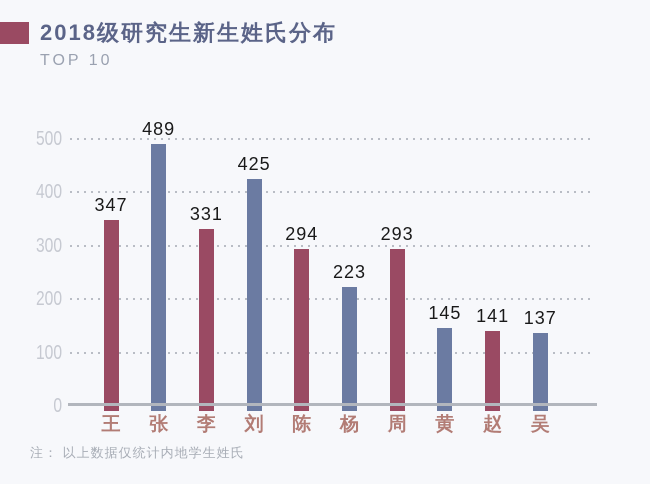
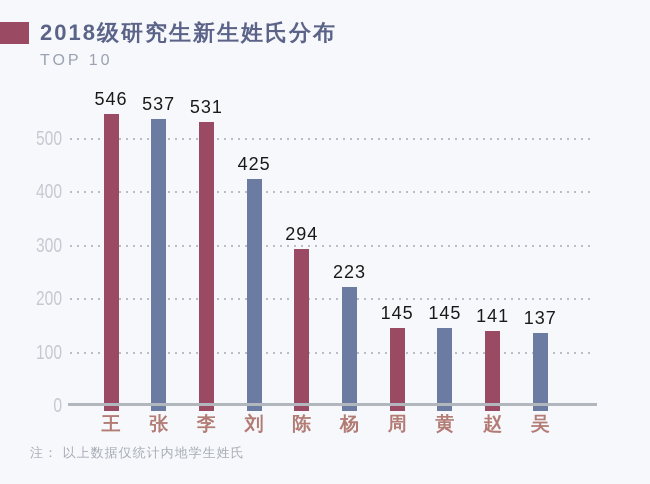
王: 347 -> 546
张: 489 -> 537
李: 331 -> 531
周: 293 -> 145
